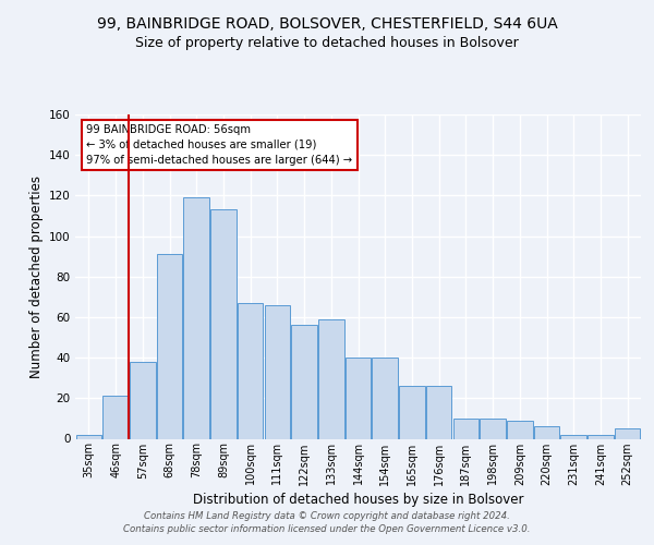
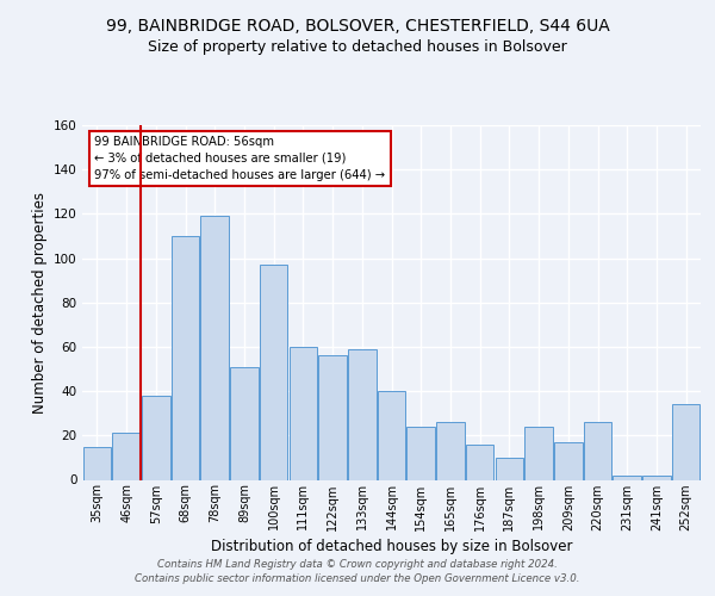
35sqm: 2 -> 15
68sqm: 91 -> 110
89sqm: 113 -> 51
100sqm: 67 -> 97
111sqm: 66 -> 60
154sqm: 40 -> 24
176sqm: 26 -> 16
198sqm: 10 -> 24
209sqm: 9 -> 17
220sqm: 6 -> 26
252sqm: 5 -> 34
